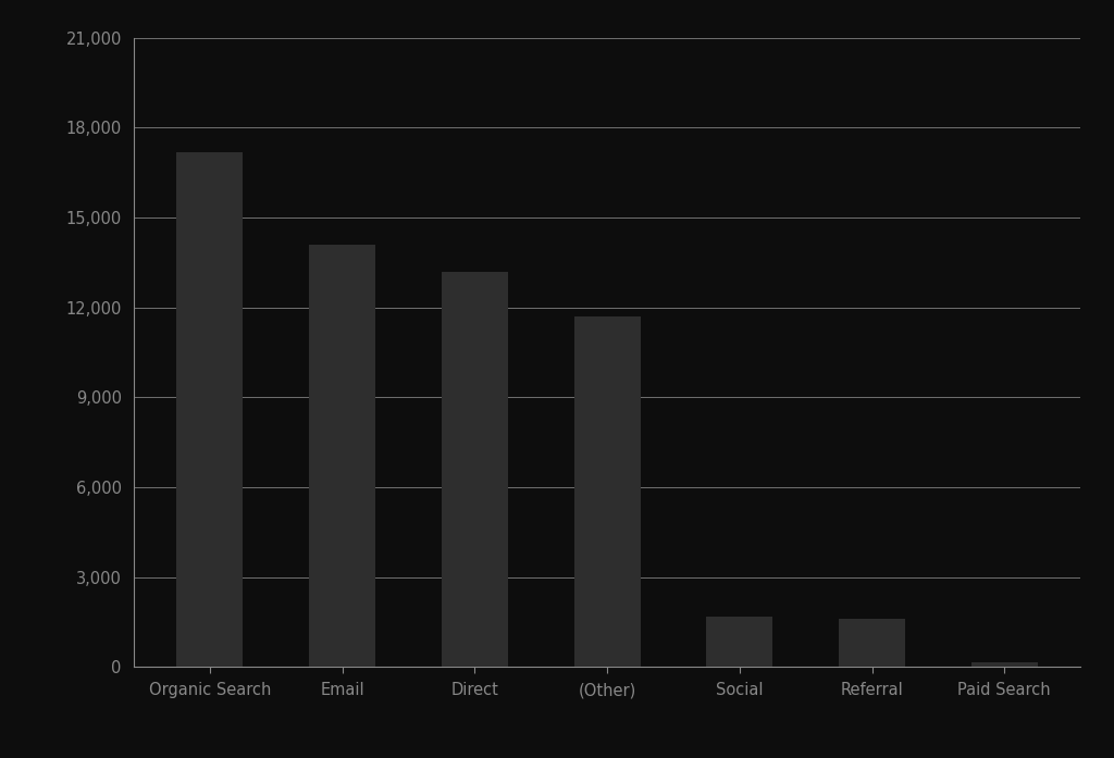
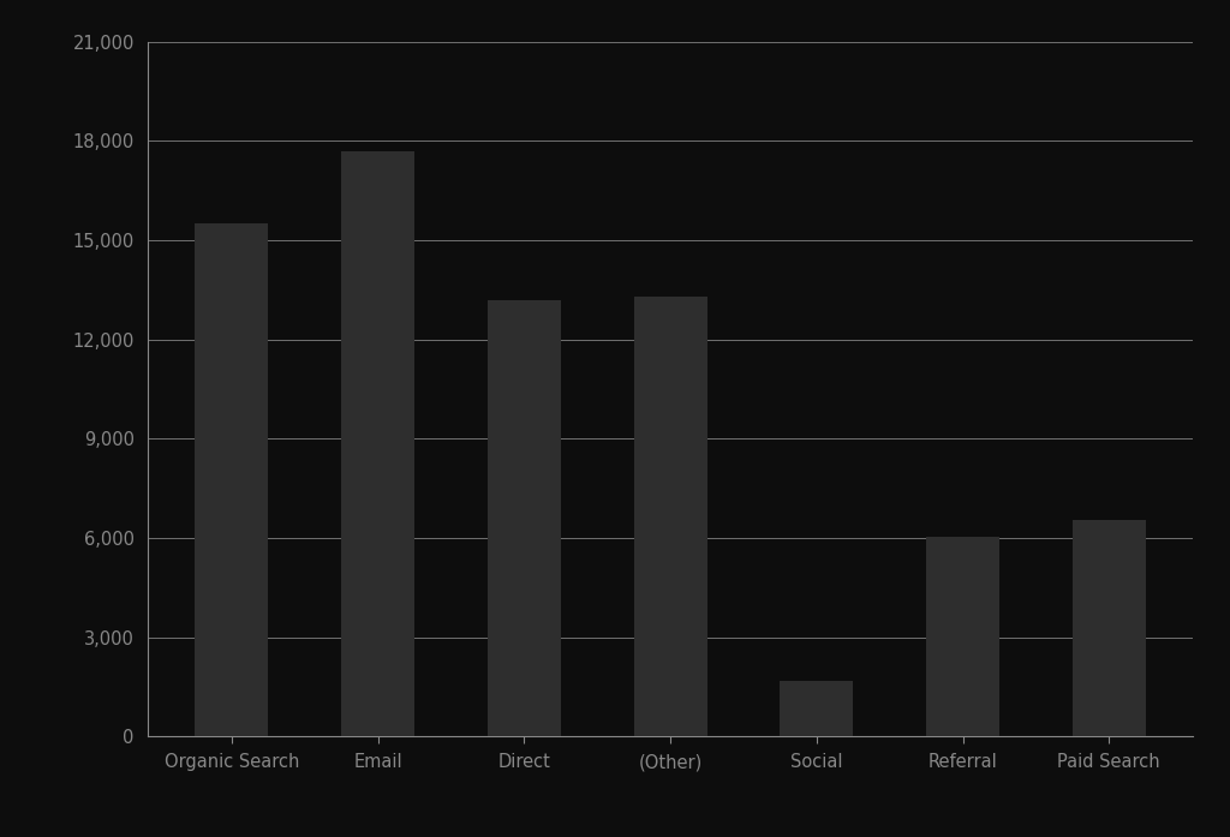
Organic Search: 17,200 -> 15,500
Email: 14,100 -> 17,700
(Other): 11,700 -> 13,300
Referral: 1,600 -> 6,050
Paid Search: 150 -> 6,550
